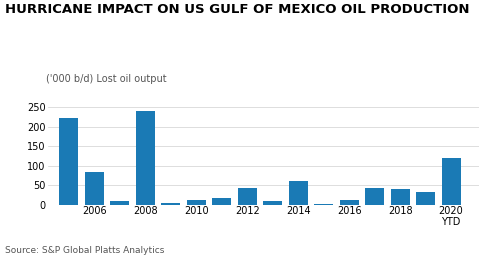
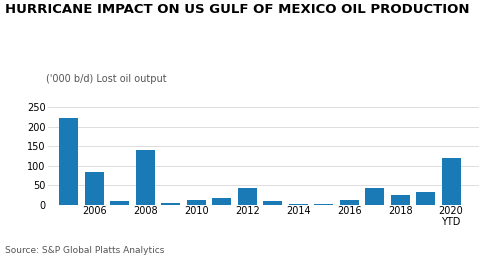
2008: 240 -> 140
2014: 60 -> 3
2018: 40 -> 25
